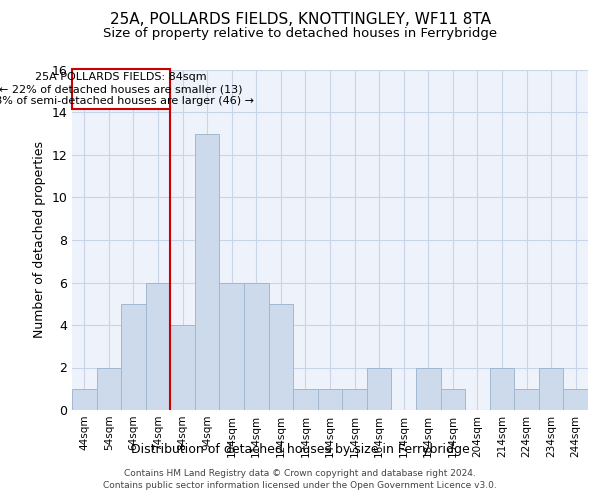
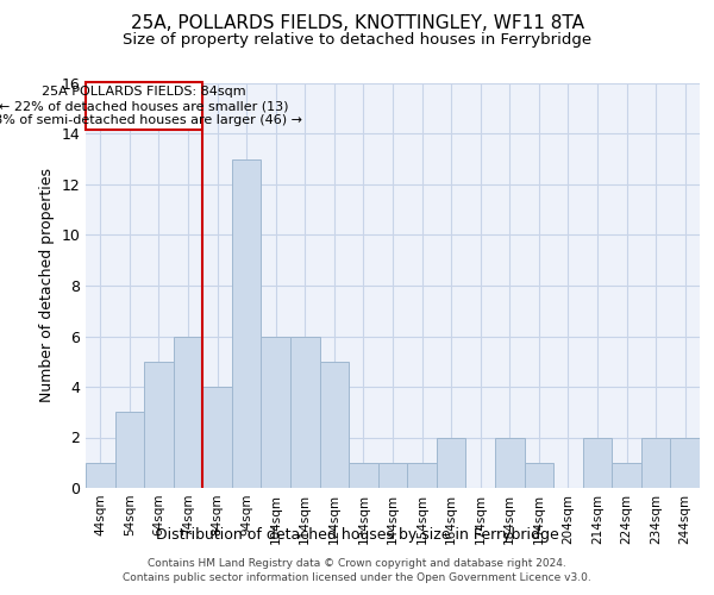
54sqm: 2 -> 3
244sqm: 1 -> 2
